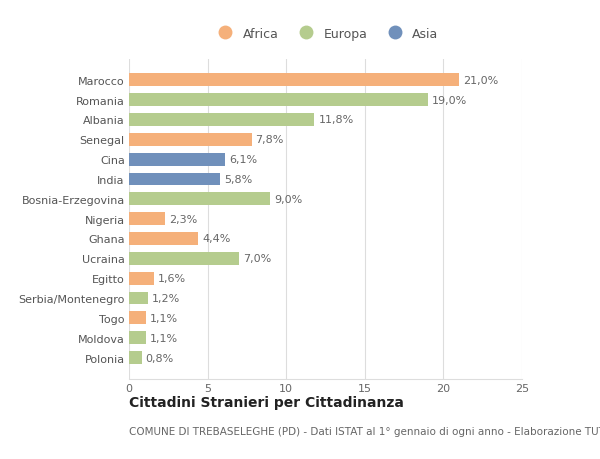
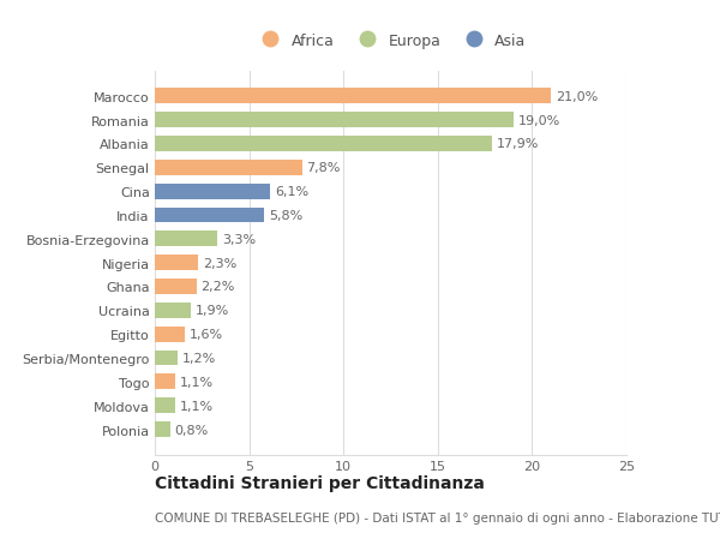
Albania: 11,8% -> 17,9%
Bosnia-Erzegovina: 9,0% -> 3,3%
Ghana: 4,4% -> 2,2%
Ucraina: 7,0% -> 1,9%
